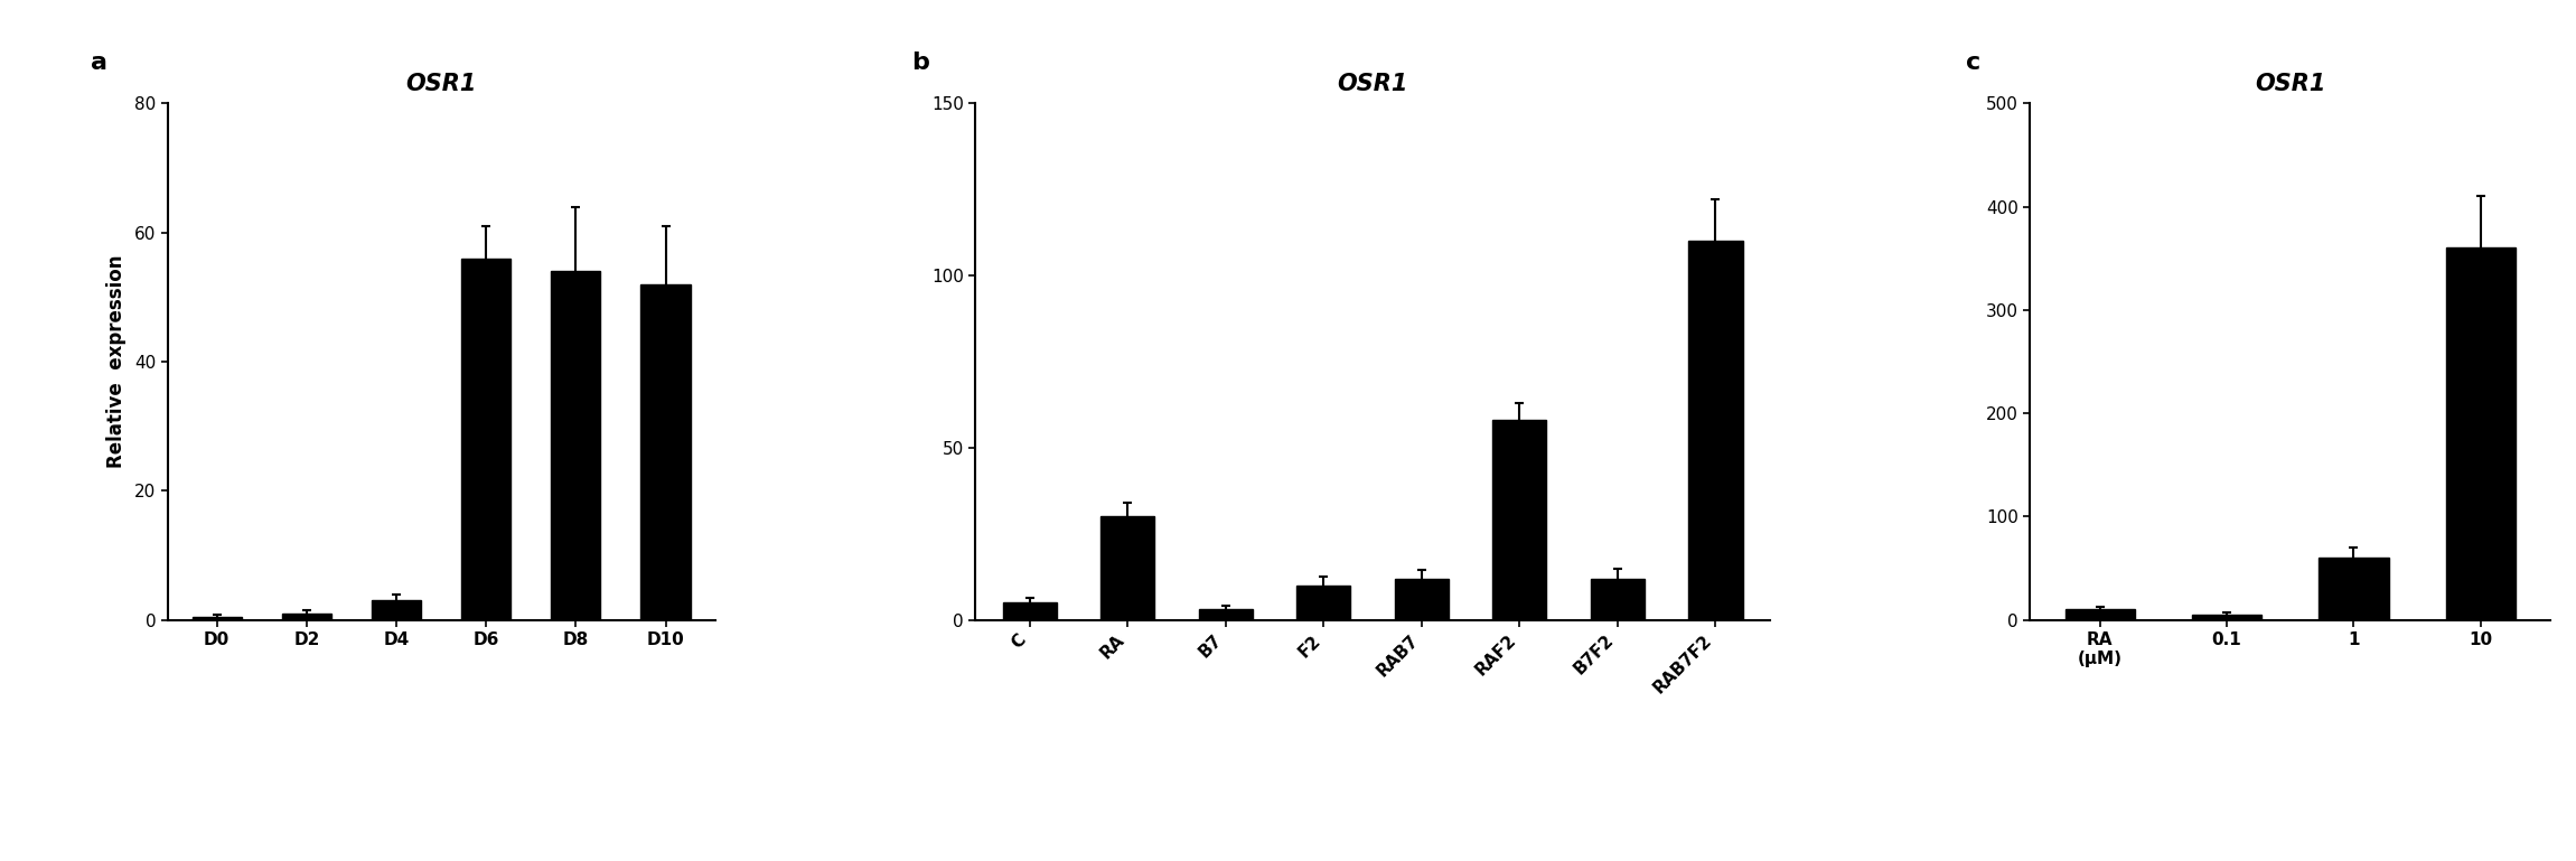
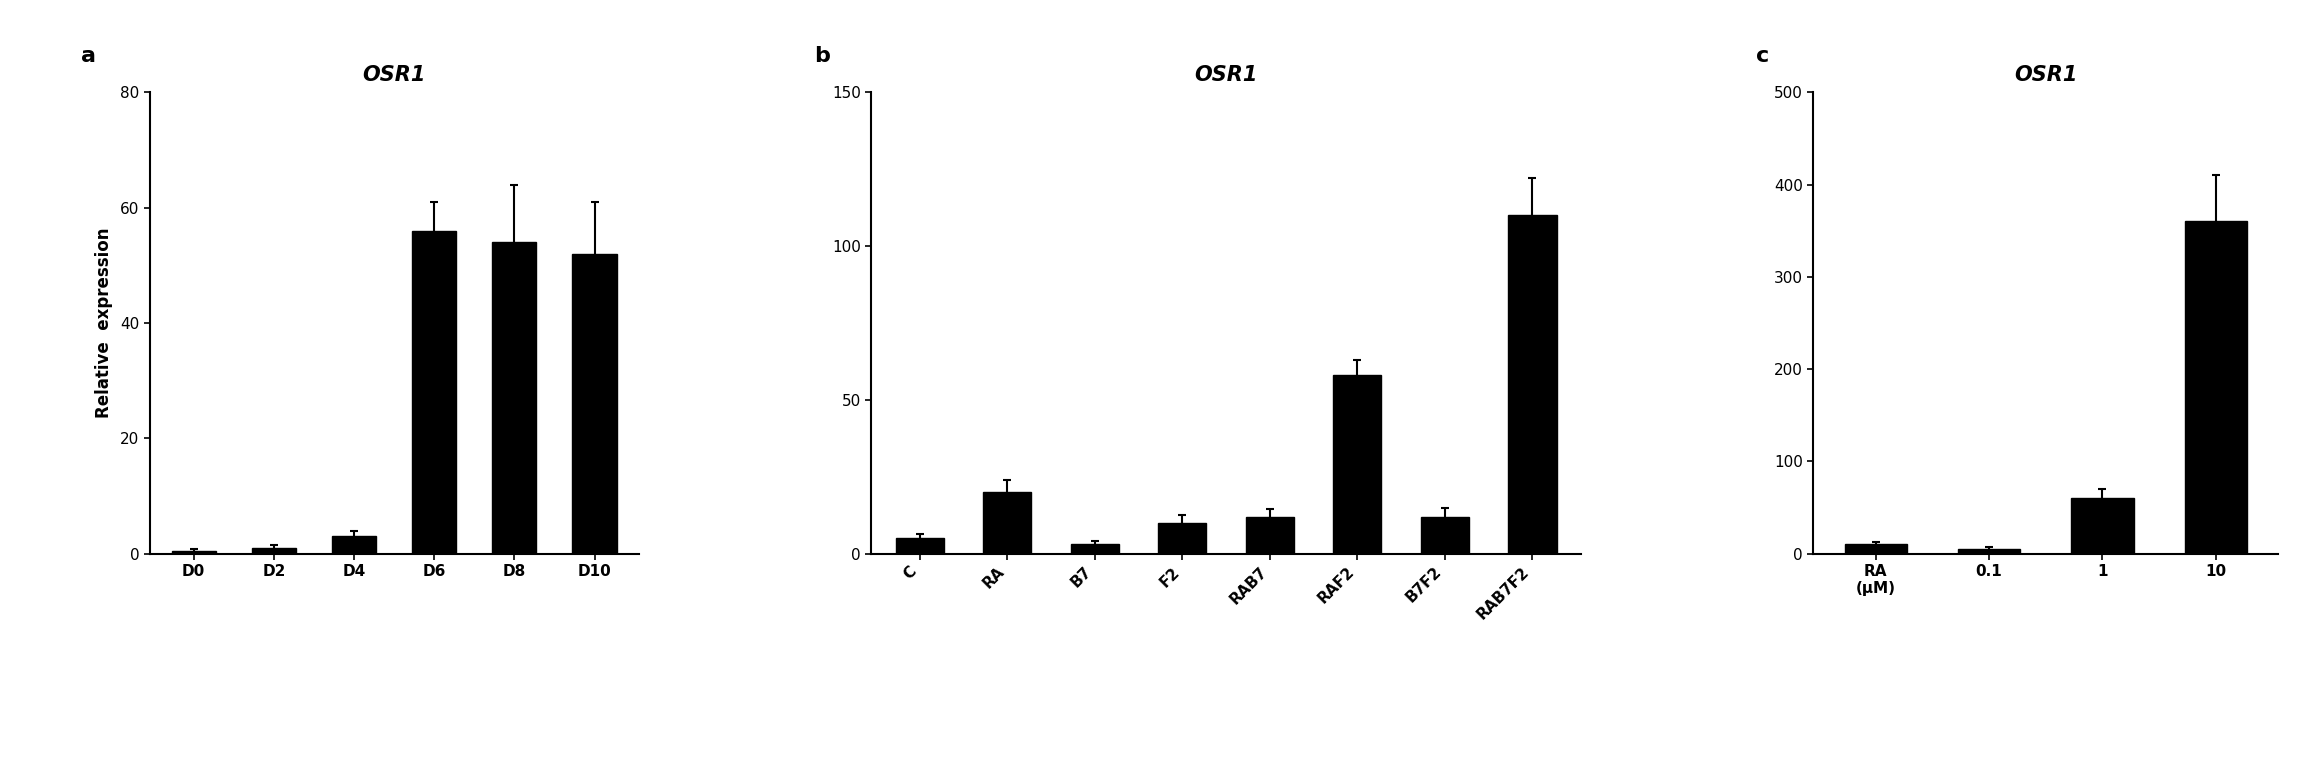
RA: 30 -> 20
